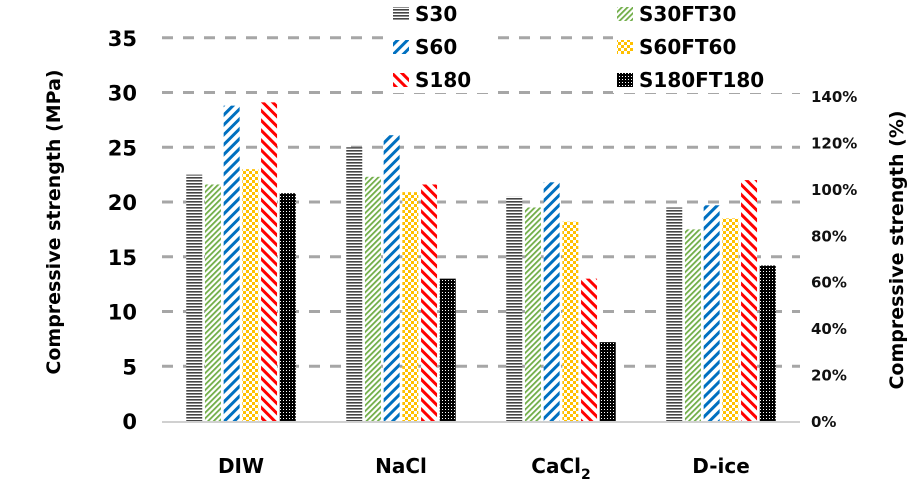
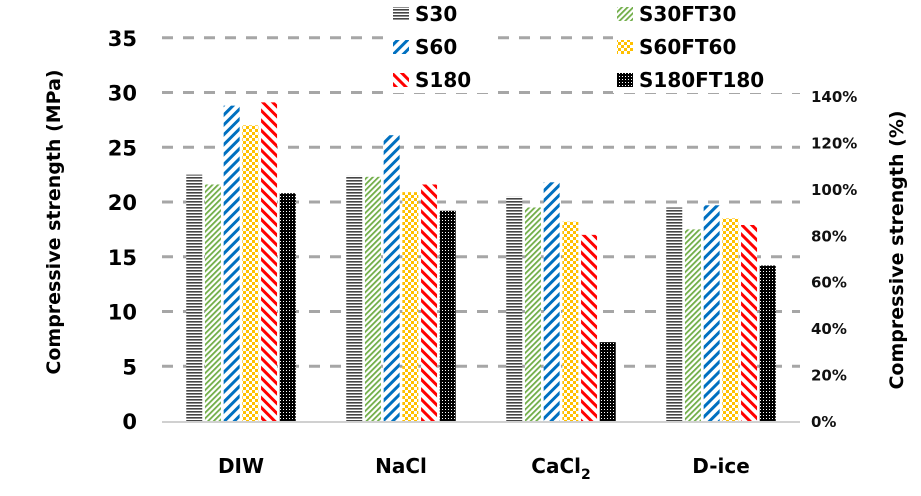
S60FT60/DIW: 23% -> 27%
S30/NaCl: 25% -> 22%
S180FT180/NaCl: 13% -> 19%
S180/CaCl: 13% -> 17%
S180/D-ice: 22% -> 18%
